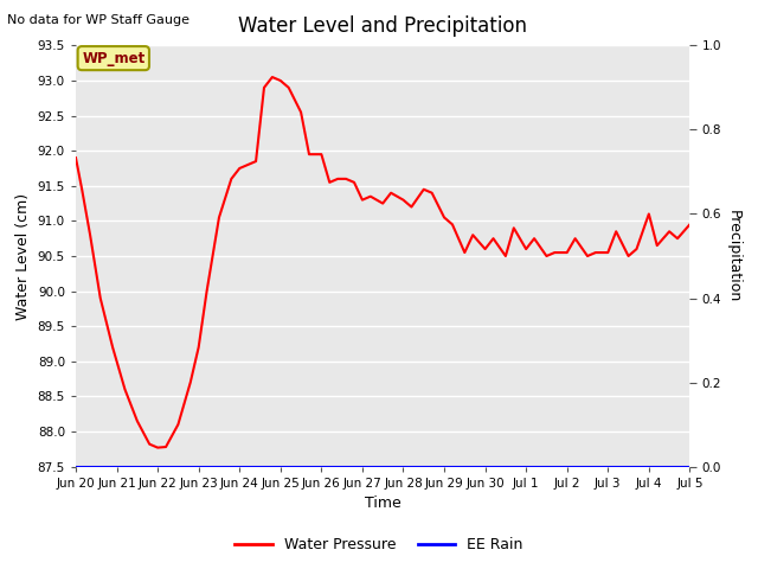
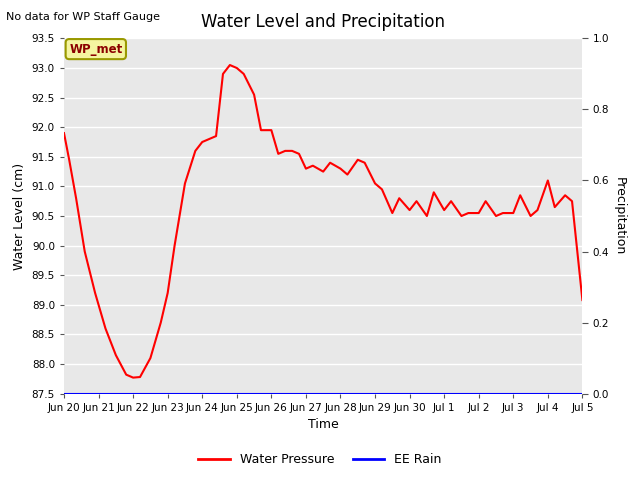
Jul 5: 90.95 -> 89.08
